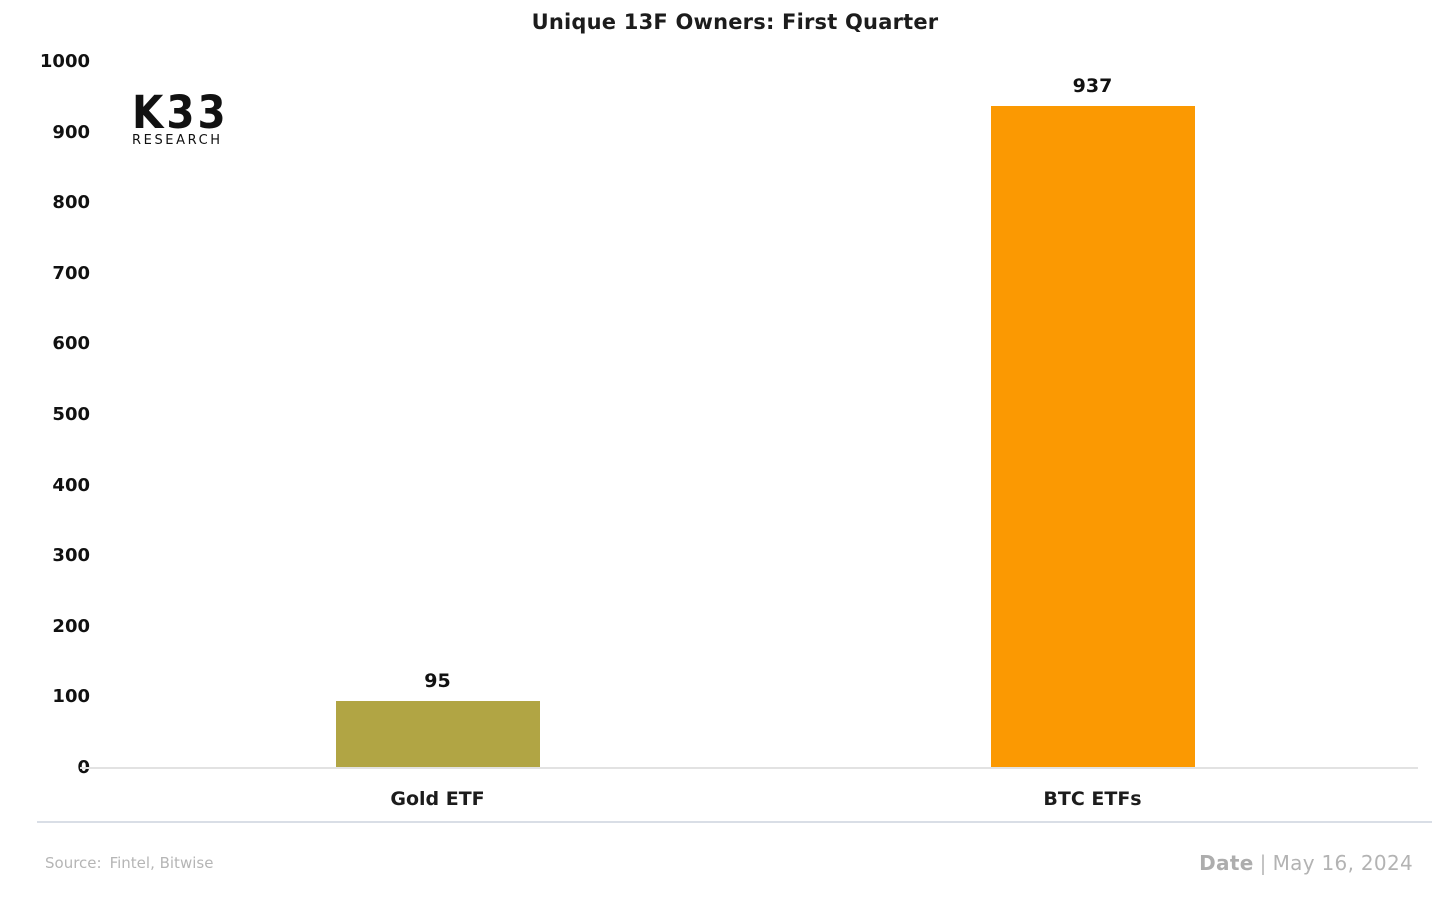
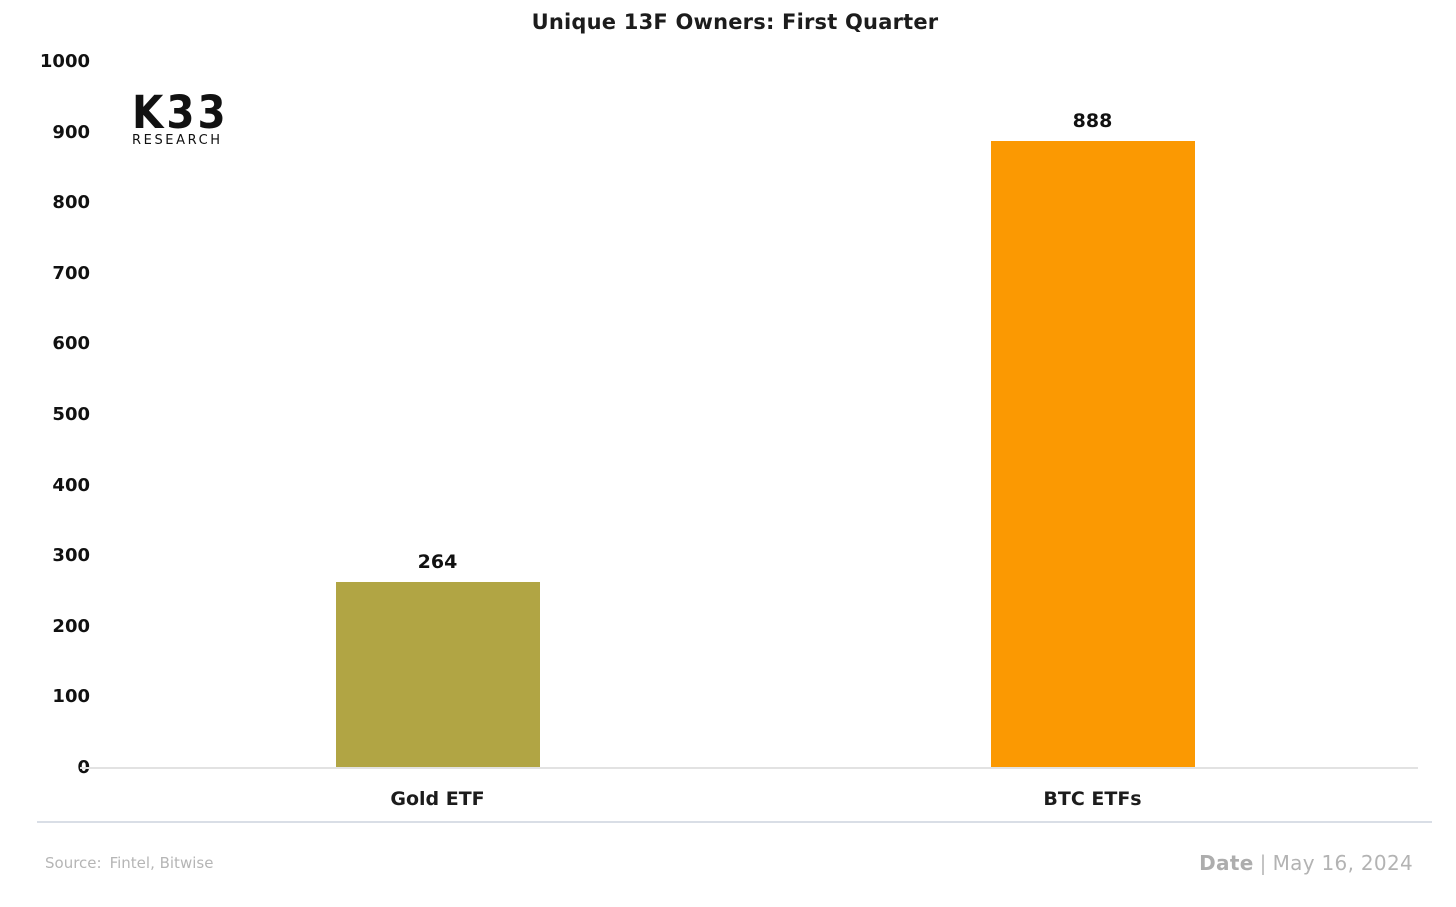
Gold ETF: 95 -> 264
BTC ETFs: 937 -> 888
